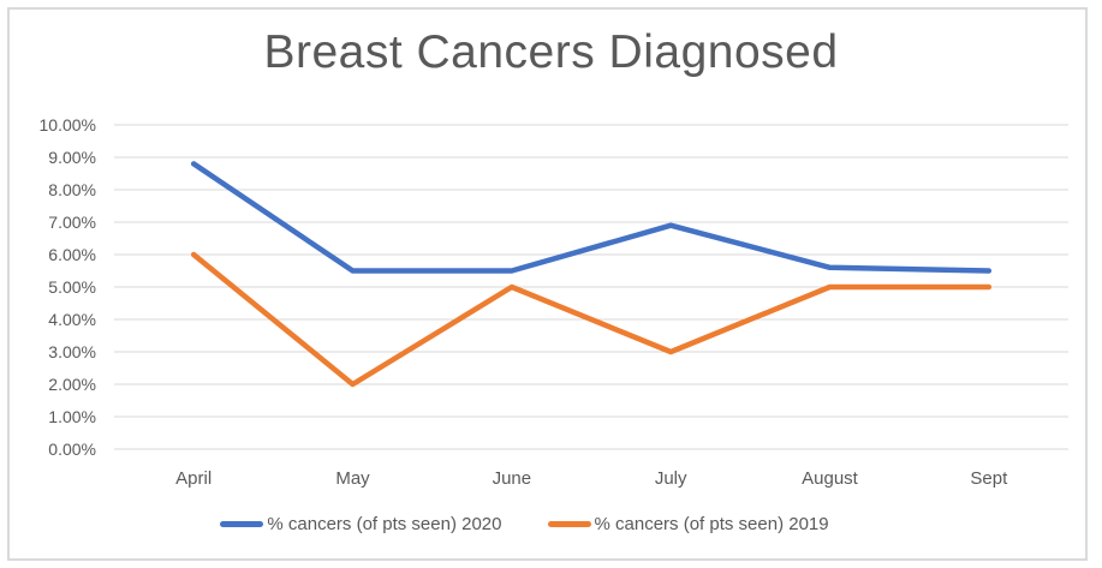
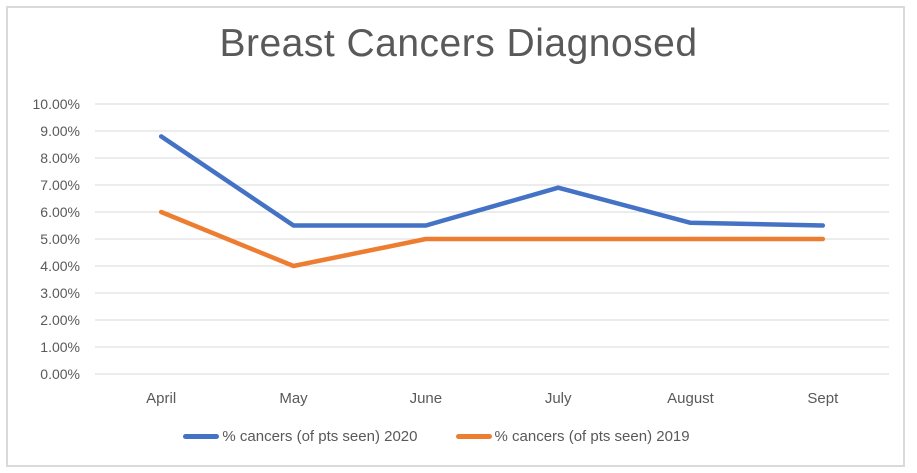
% cancers (of pts seen) 2019/May: 2% -> 4%
% cancers (of pts seen) 2019/July: 3% -> 5%
